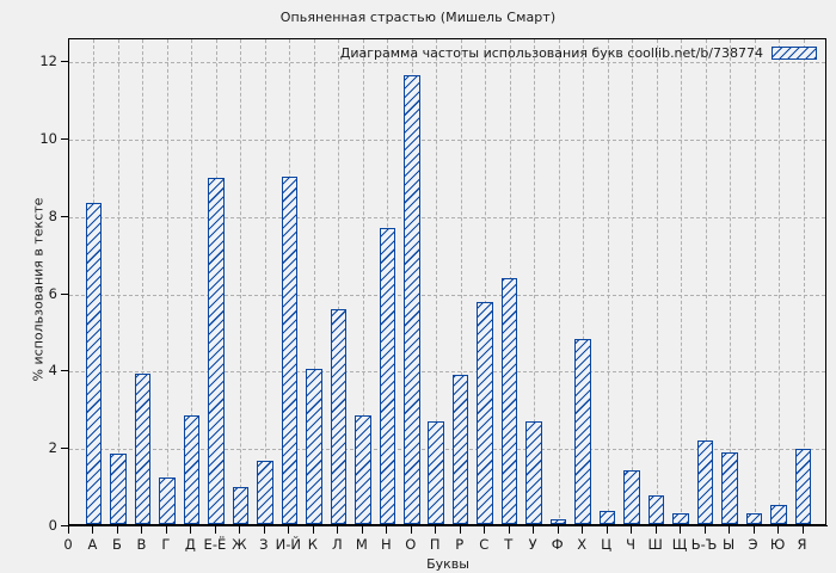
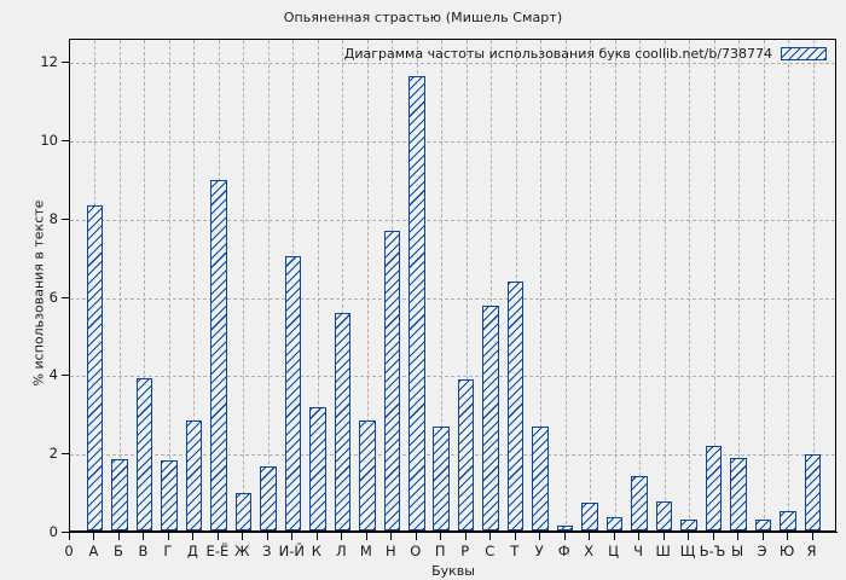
Г: 1.2 -> 1.8
И-Й: 9.0 -> 7.0
К: 4.0 -> 3.1
Х: 4.8 -> 0.7
